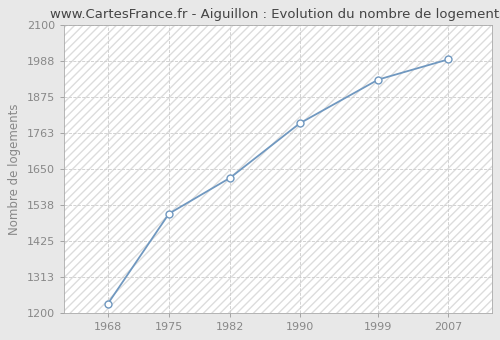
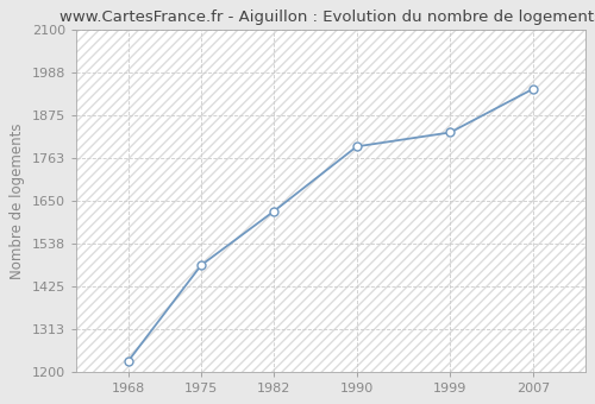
1975: 1510 -> 1480
1999: 1930 -> 1830
2007: 1993 -> 1945
